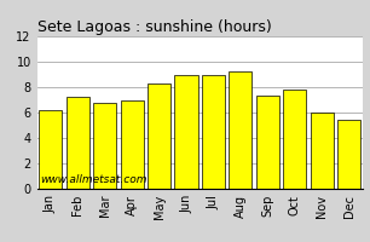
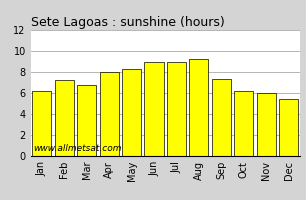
Apr: 7.0 -> 8.0
Oct: 7.8 -> 6.2
